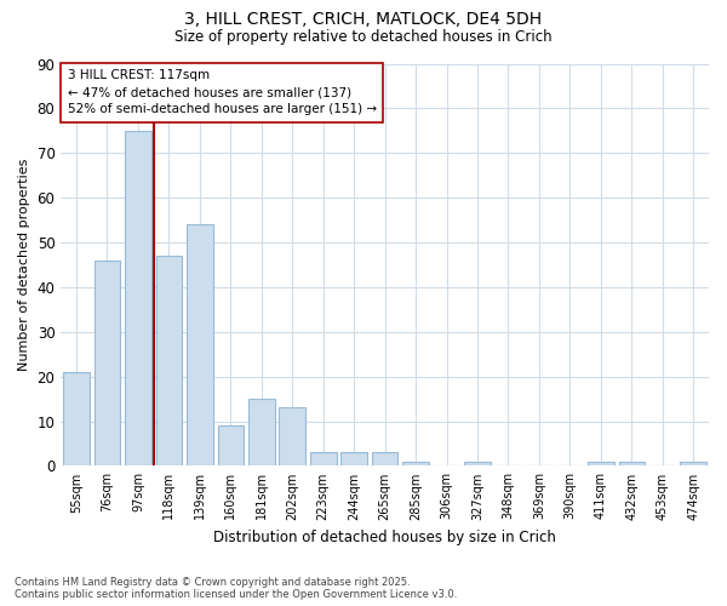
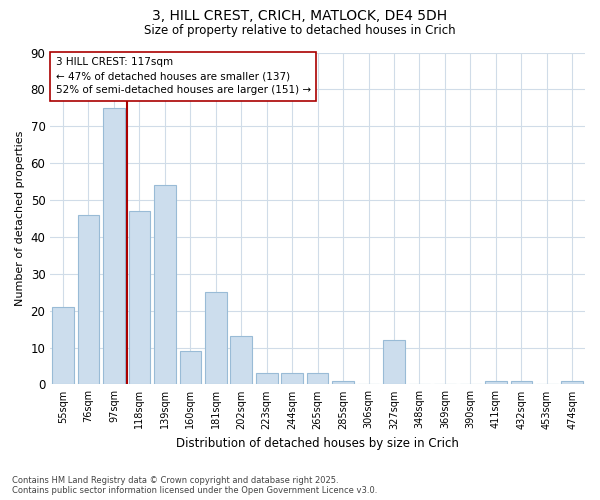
181sqm: 15 -> 25
327sqm: 1 -> 12
